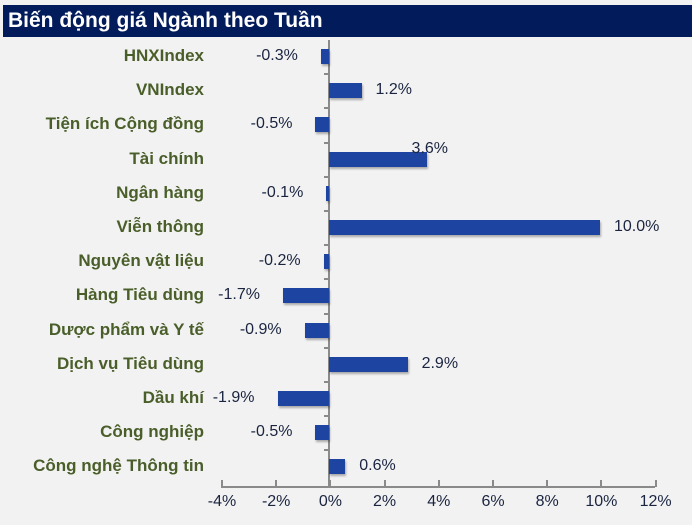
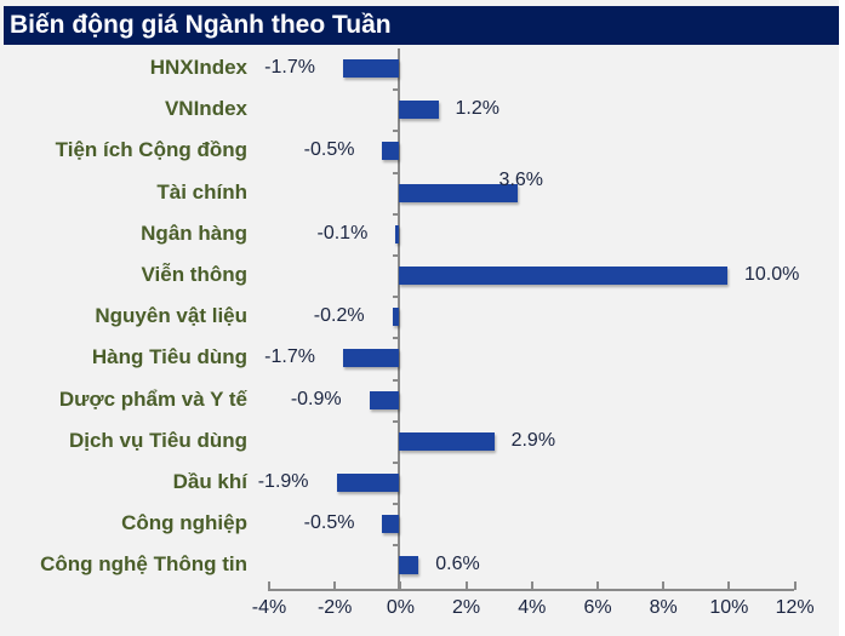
HNXIndex: -0.3% -> -1.7%
